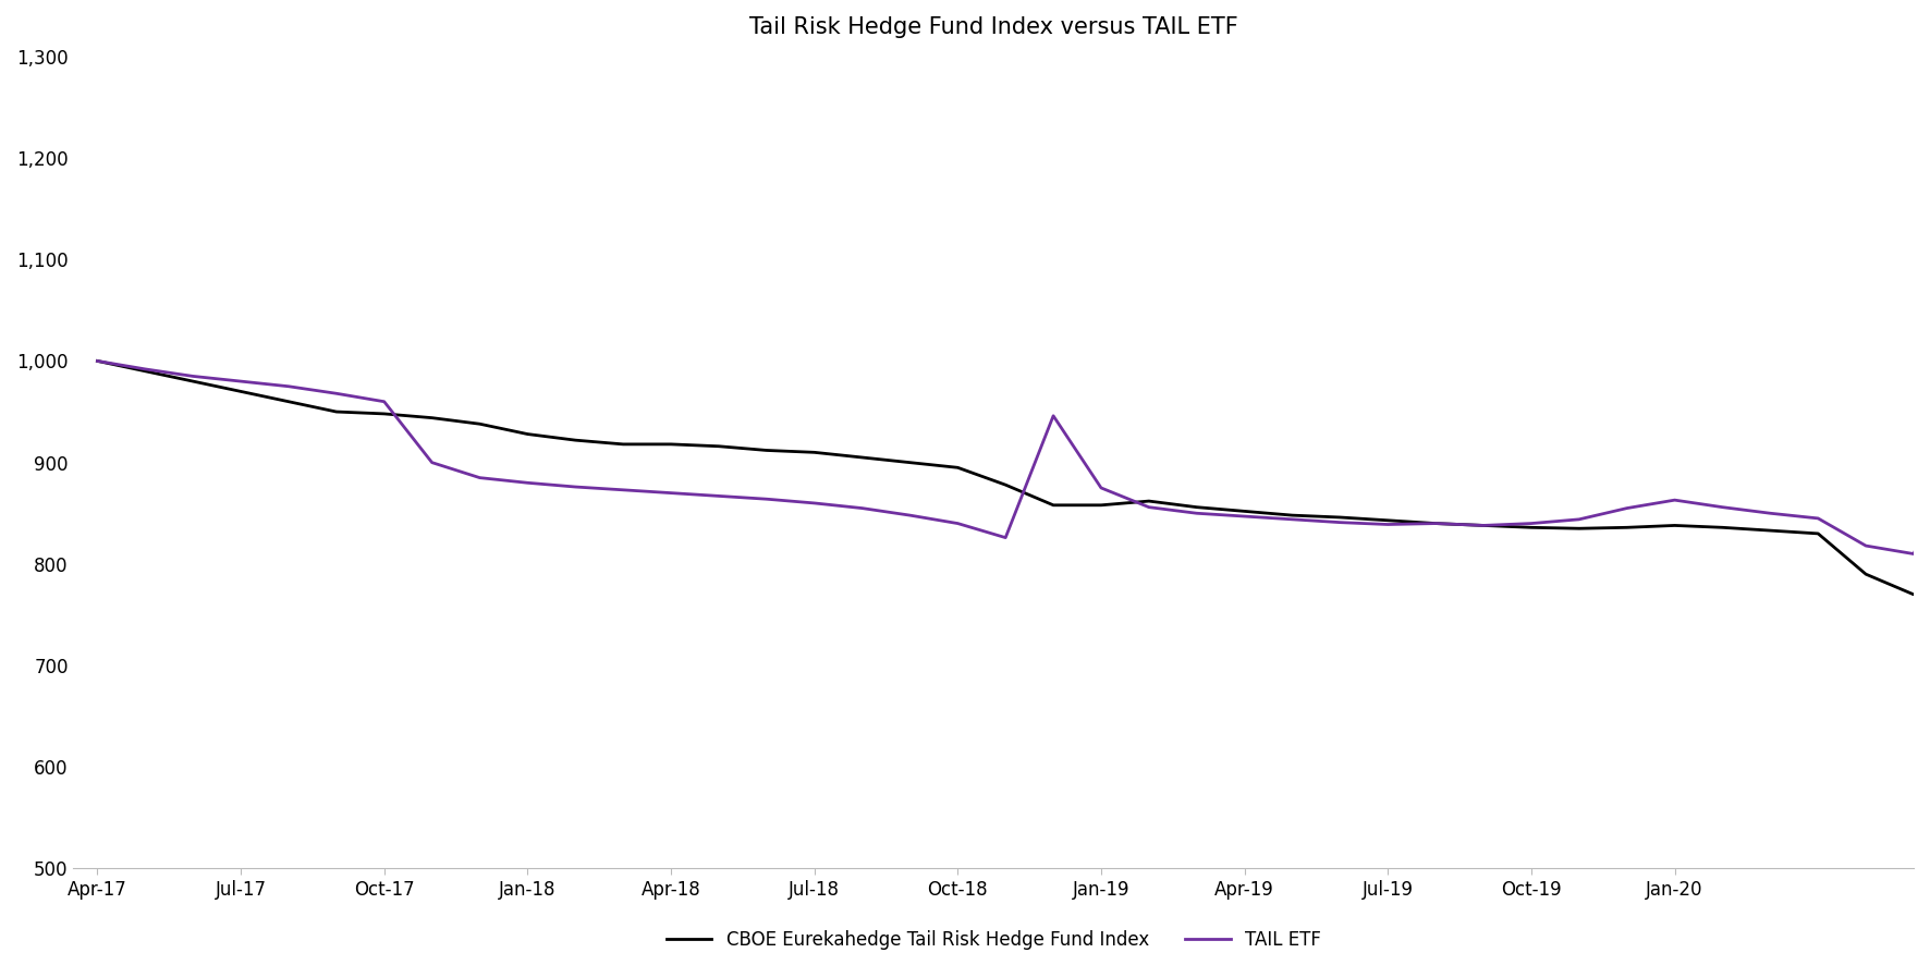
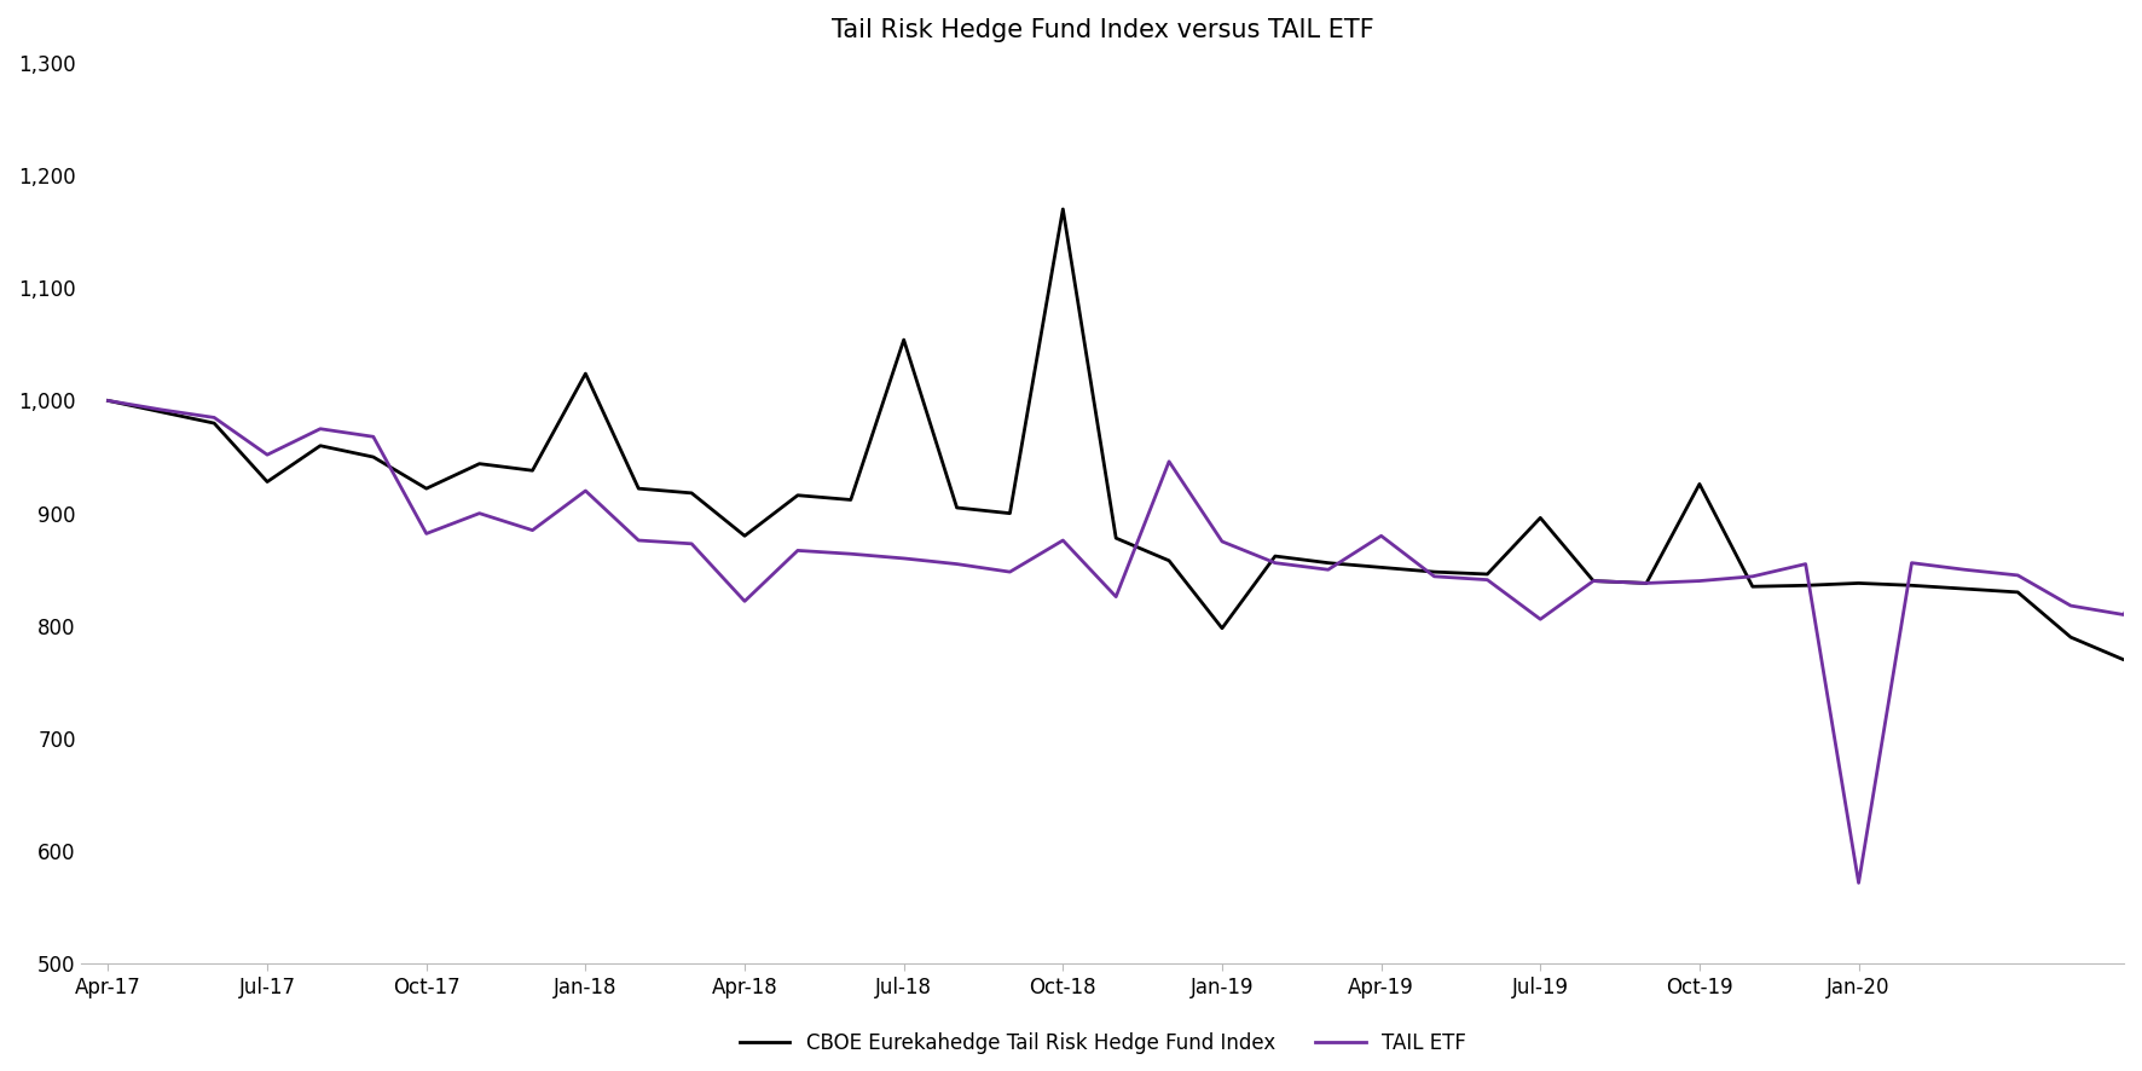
CBOE Eurekahedge Tail Risk Hedge Fund Index/Jul-17: 970 -> 928
TAIL ETF/Jul-17: 980 -> 952
CBOE Eurekahedge Tail Risk Hedge Fund Index/Oct-17: 948 -> 922
TAIL ETF/Oct-17: 960 -> 882
CBOE Eurekahedge Tail Risk Hedge Fund Index/Jan-18: 928 -> 1,024
TAIL ETF/Jan-18: 880 -> 920
CBOE Eurekahedge Tail Risk Hedge Fund Index/Apr-18: 918 -> 880
TAIL ETF/Apr-18: 870 -> 822
CBOE Eurekahedge Tail Risk Hedge Fund Index/Jul-18: 910 -> 1,054
CBOE Eurekahedge Tail Risk Hedge Fund Index/Oct-18: 895 -> 1,170
TAIL ETF/Oct-18: 840 -> 876
CBOE Eurekahedge Tail Risk Hedge Fund Index/Jan-19: 858 -> 798
TAIL ETF/Apr-19: 847 -> 880
CBOE Eurekahedge Tail Risk Hedge Fund Index/Jul-19: 843 -> 896
TAIL ETF/Jul-19: 839 -> 806
CBOE Eurekahedge Tail Risk Hedge Fund Index/Oct-19: 836 -> 926
TAIL ETF/Jan-20: 863 -> 572
